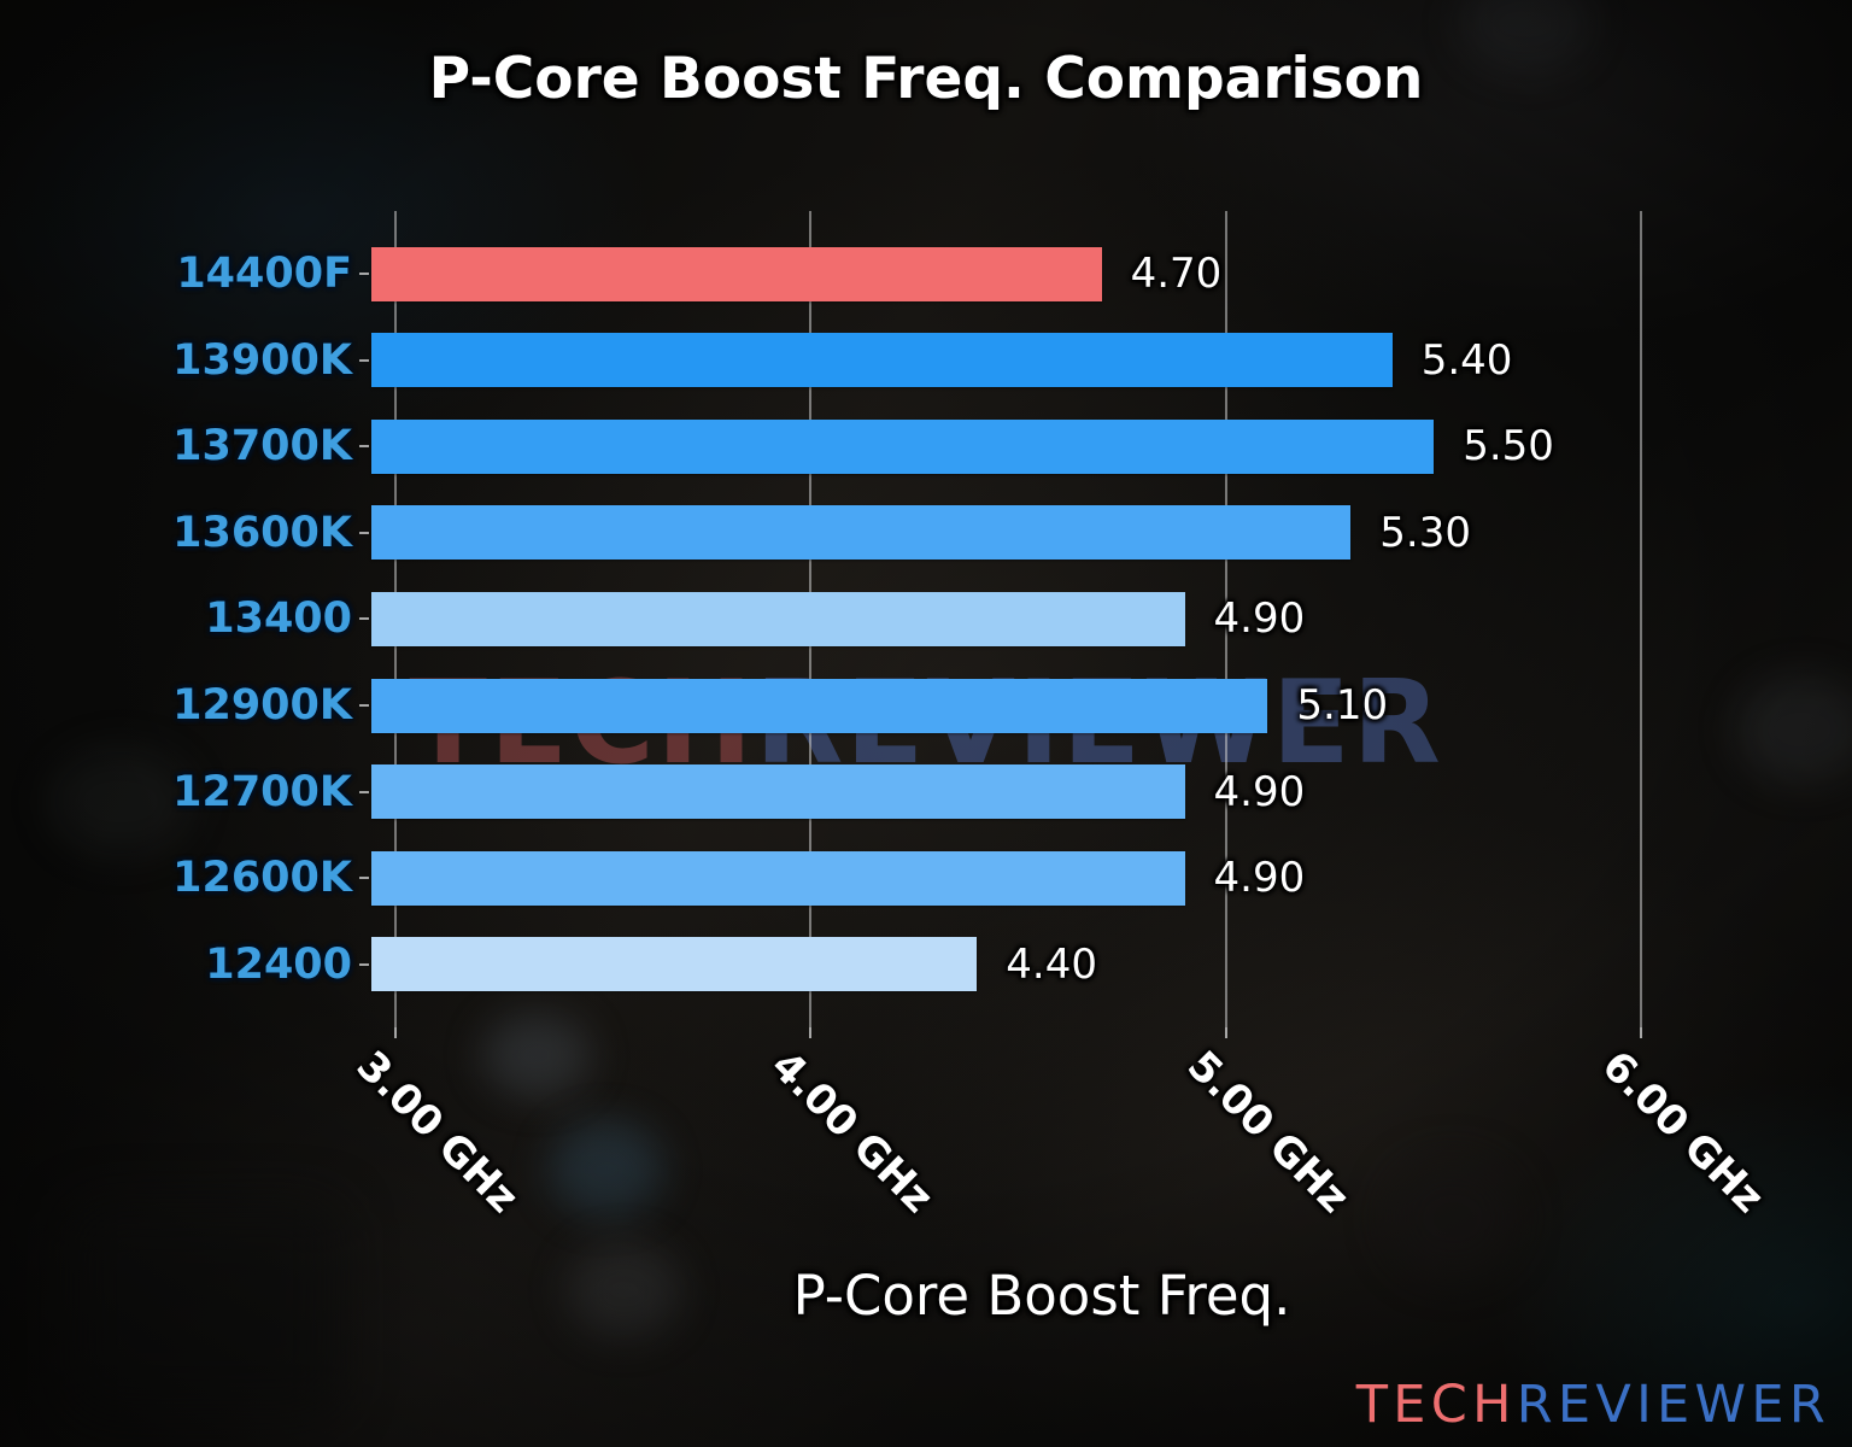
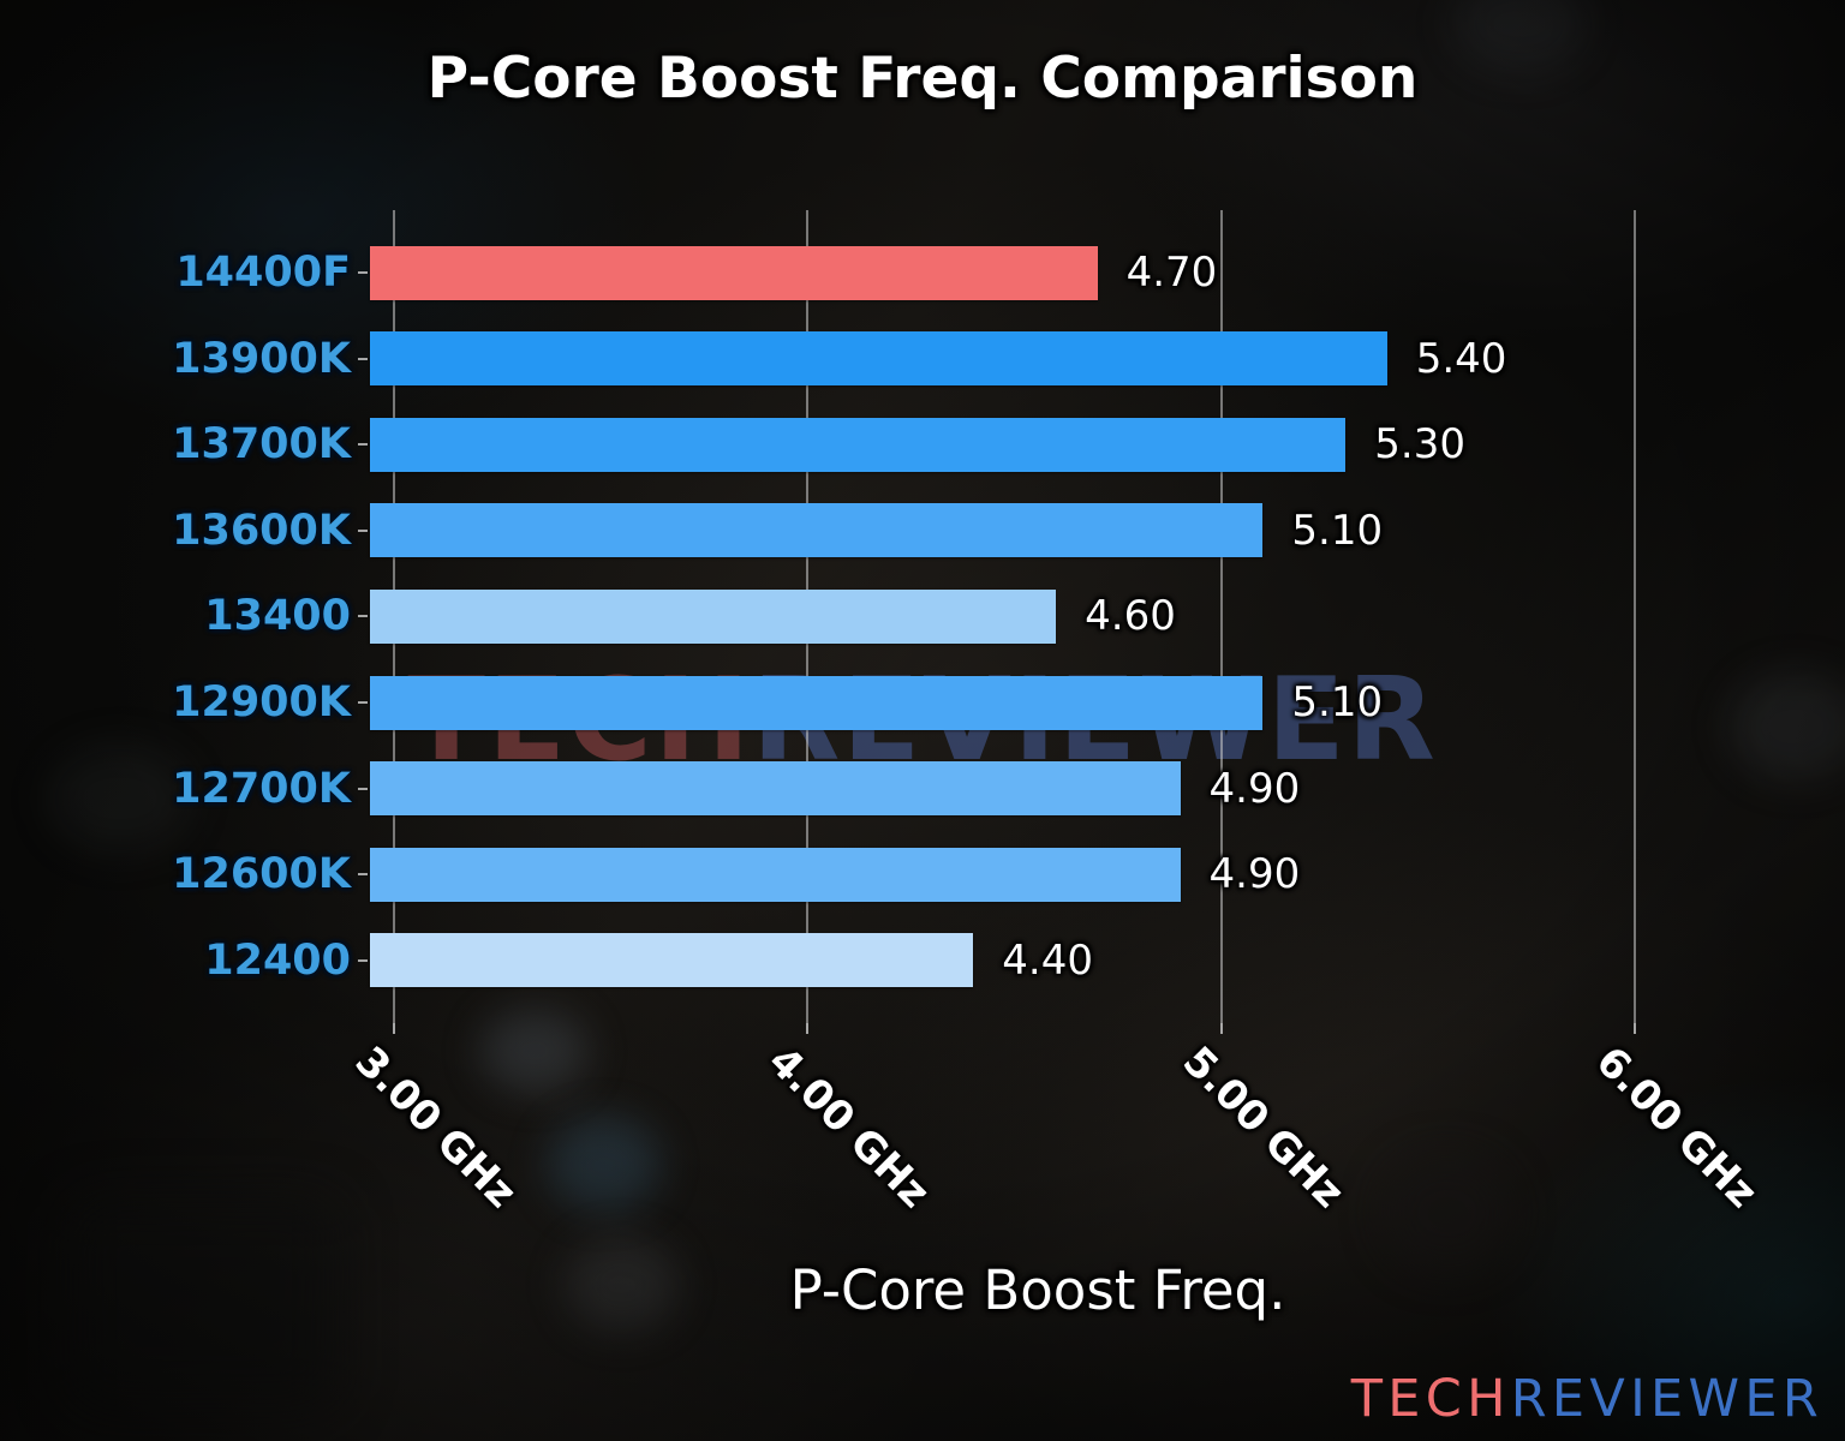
13700K: 5.50 -> 5.30
13600K: 5.30 -> 5.10
13400: 4.90 -> 4.60
